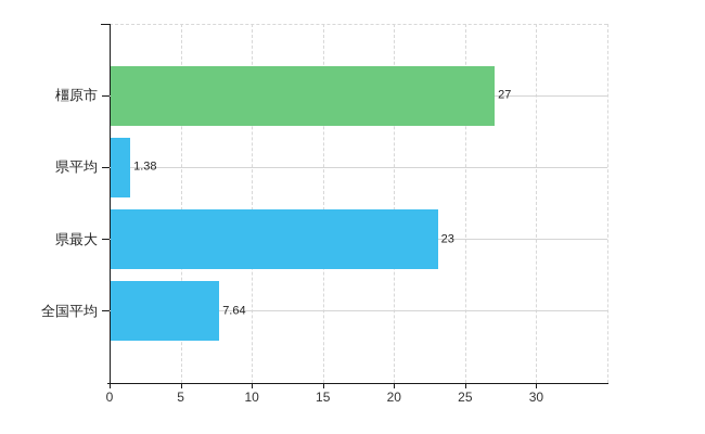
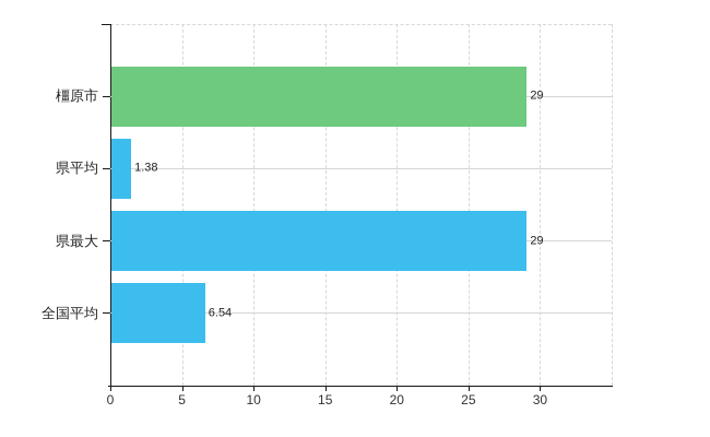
橿原市: 27 -> 29
県最大: 23 -> 29
全国平均: 7.64 -> 6.54
